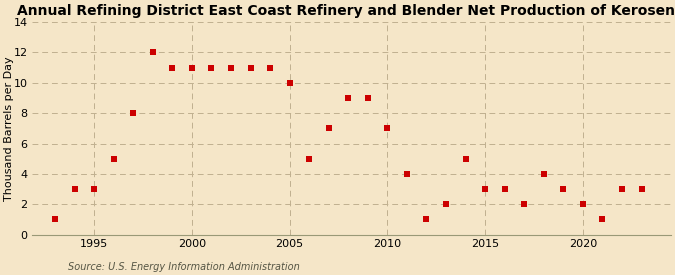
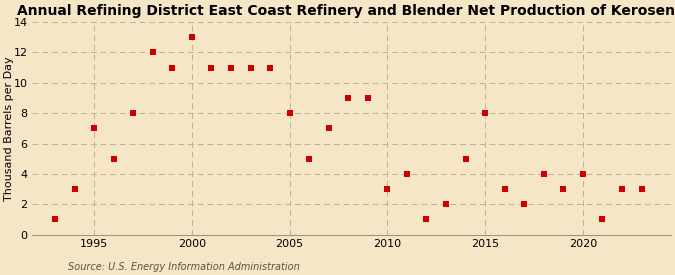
1995: 3 -> 7
2000: 11 -> 13
2005: 10 -> 8
2010: 7 -> 3
2015: 3 -> 8
2020: 2 -> 4
